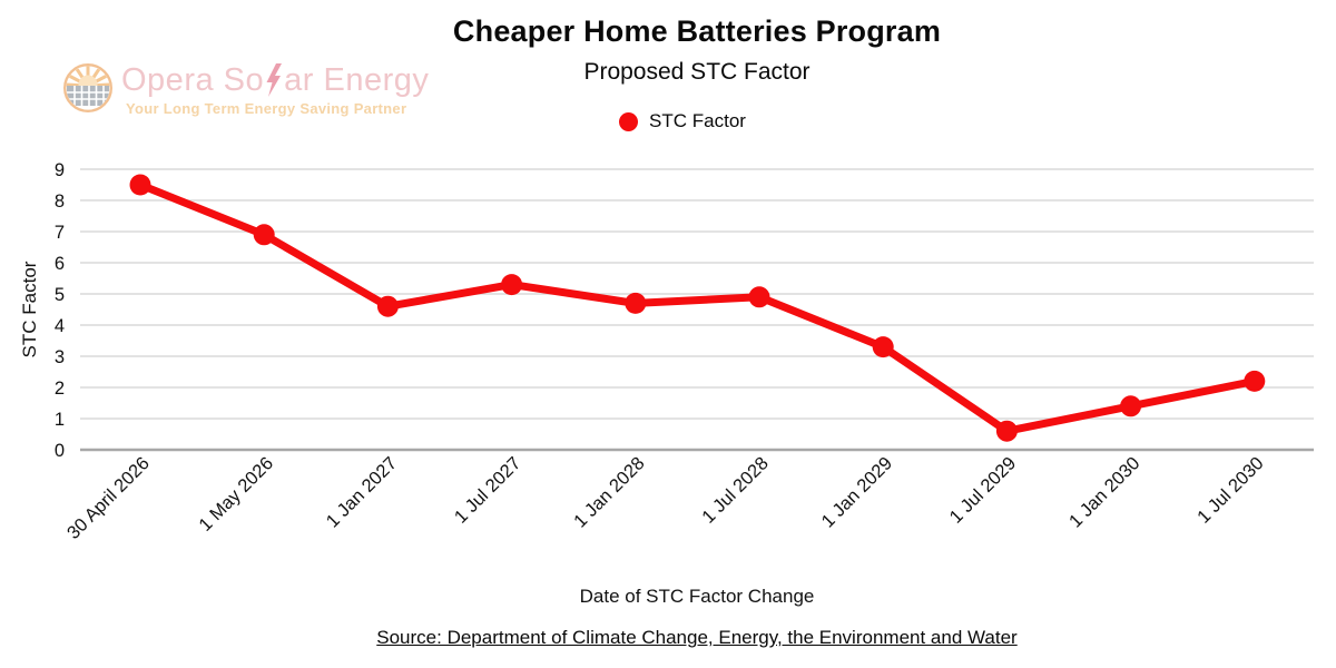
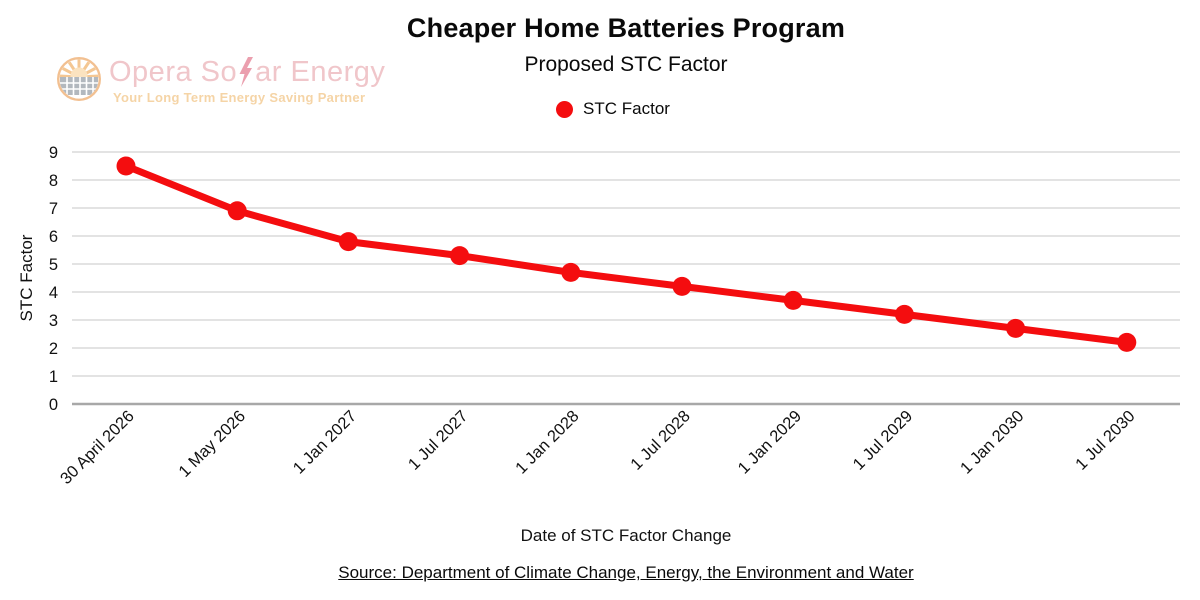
1 Jan 2027: 4.6 -> 5.8
1 Jul 2028: 4.9 -> 4.2
1 Jan 2029: 3.3 -> 3.7
1 Jul 2029: 0.6 -> 3.2
1 Jan 2030: 1.4 -> 2.7
